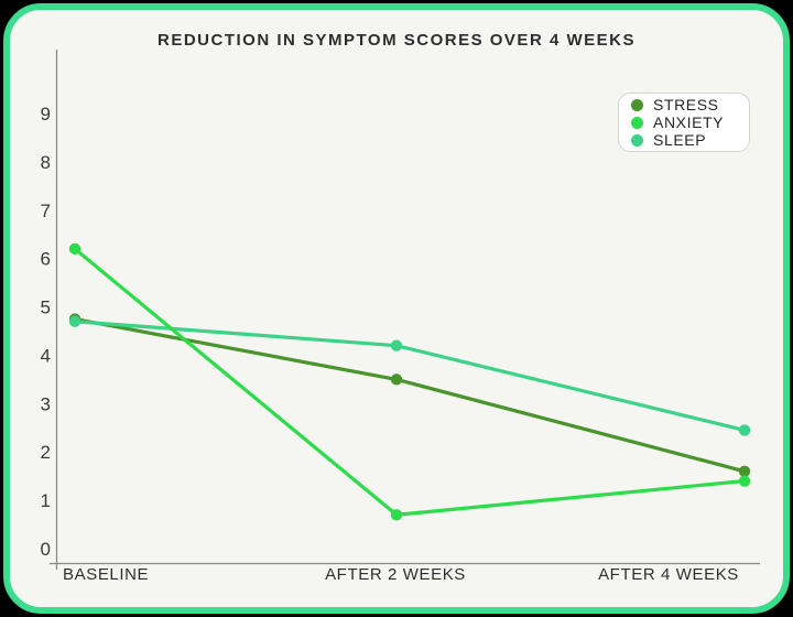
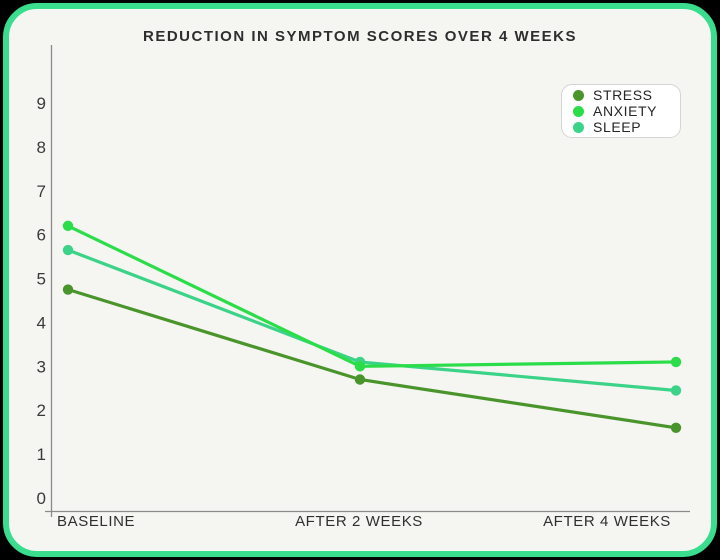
SLEEP/BASELINE: 4.7 -> 5.7
STRESS/AFTER 2 WEEKS: 3.5 -> 2.7
ANXIETY/AFTER 2 WEEKS: 0.7 -> 3.0
SLEEP/AFTER 2 WEEKS: 4.2 -> 3.1
ANXIETY/AFTER 4 WEEKS: 1.4 -> 3.1
